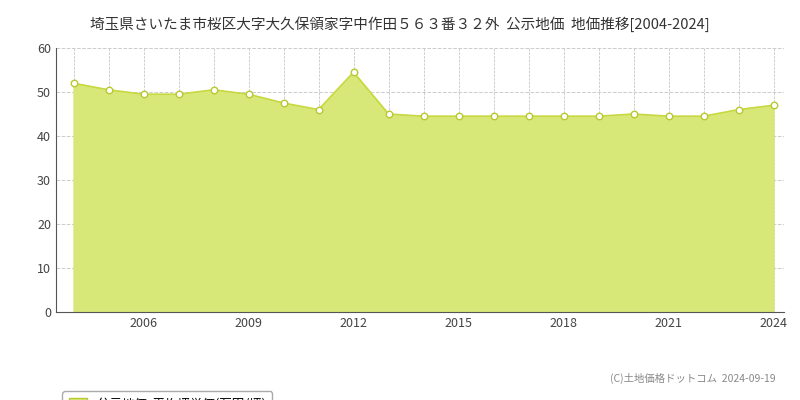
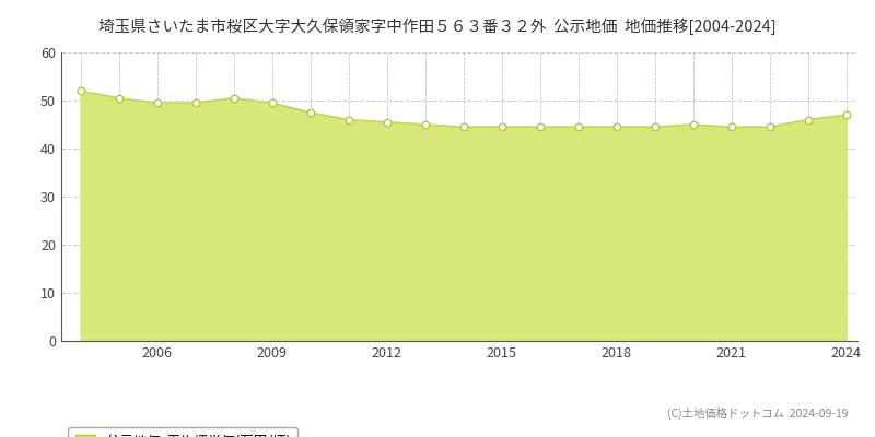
2012: 54.5 -> 45.5
